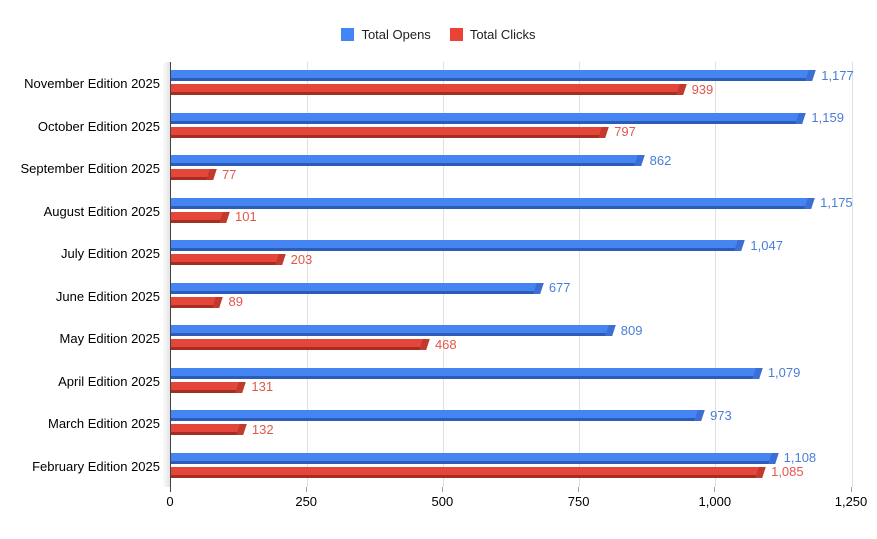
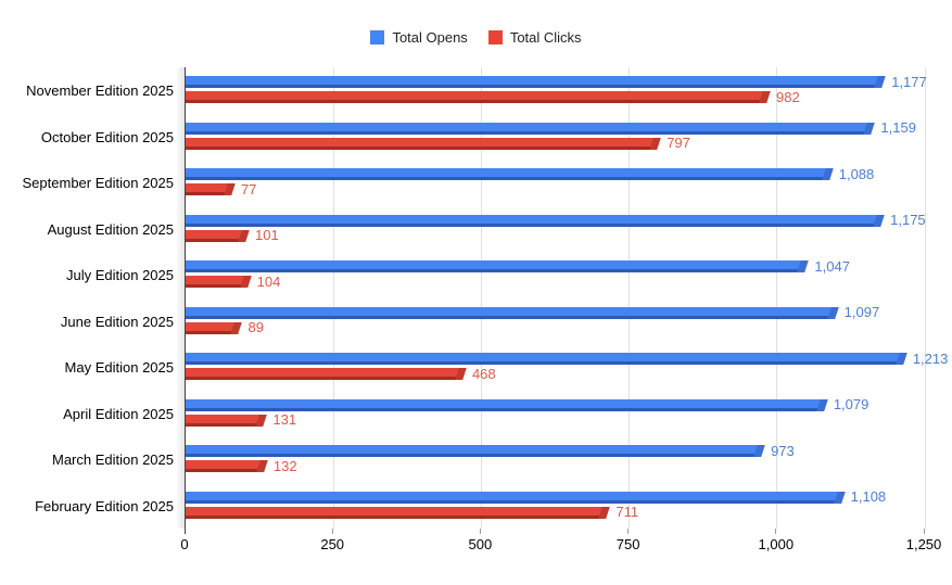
Total Clicks/November Edition 2025: 939 -> 982
Total Opens/September Edition 2025: 862 -> 1,088
Total Clicks/July Edition 2025: 203 -> 104
Total Opens/June Edition 2025: 677 -> 1,097
Total Opens/May Edition 2025: 809 -> 1,213
Total Clicks/February Edition 2025: 1,085 -> 711
